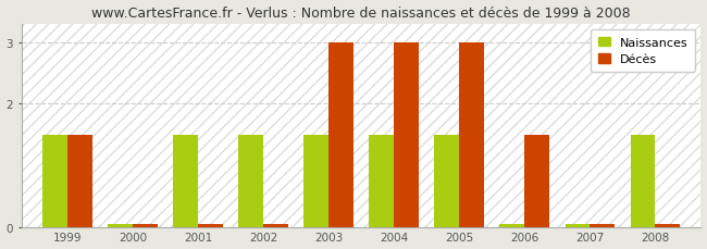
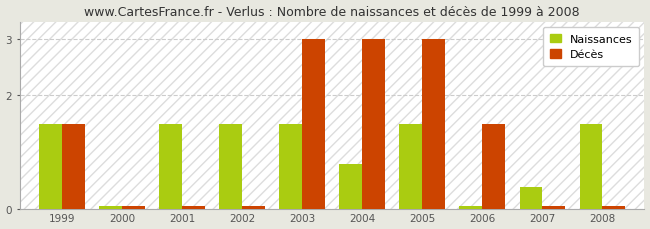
Naissances/2004: 1.50 -> 0.78
Naissances/2007: 0.05 -> 0.38
